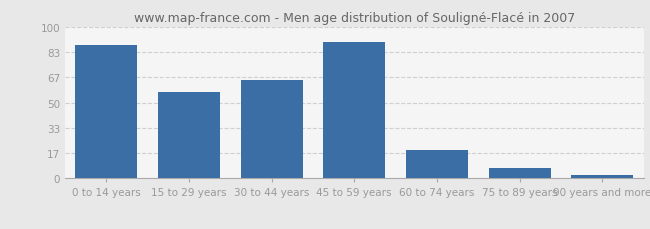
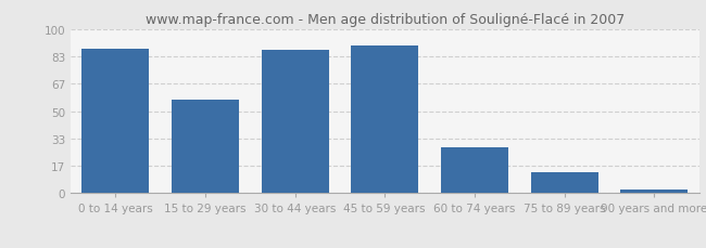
30 to 44 years: 65 -> 87
60 to 74 years: 19 -> 28
75 to 89 years: 7 -> 13
